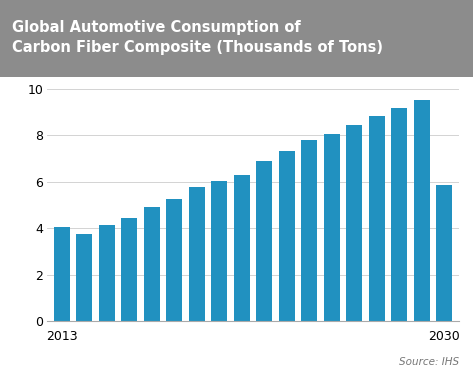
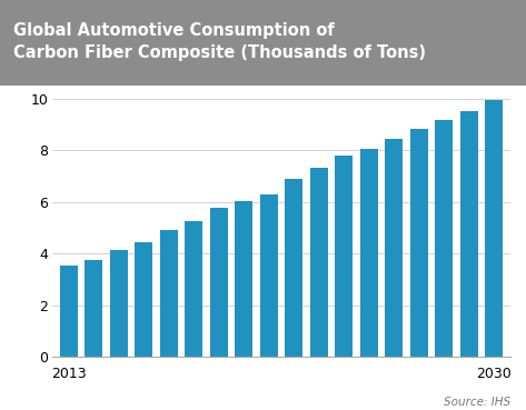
2013: 4.05 -> 3.55
2030: 5.85 -> 9.95
